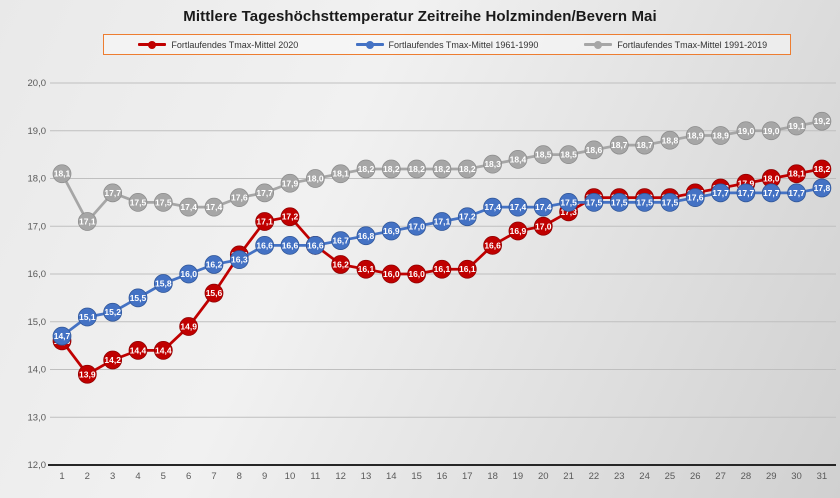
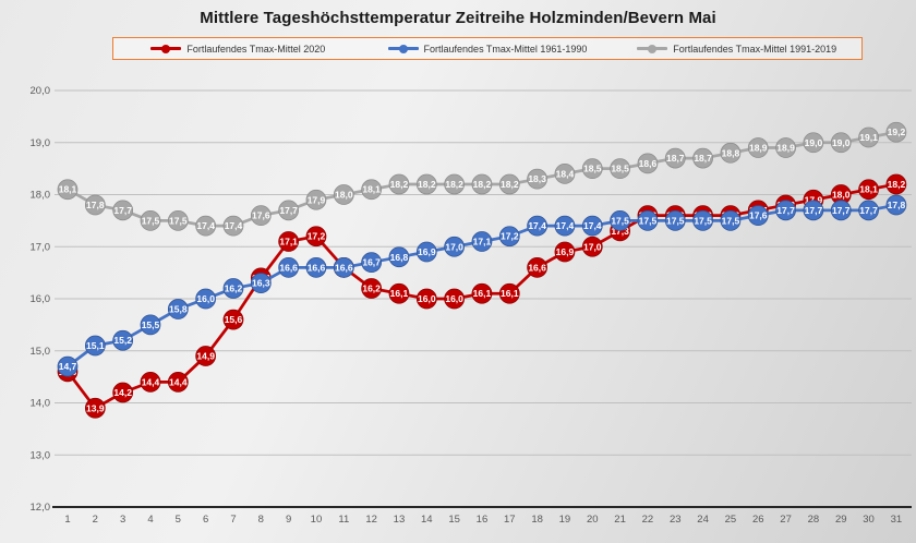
Fortlaufendes Tmax-Mittel 1991-2019/2: 17,1 -> 17,8
